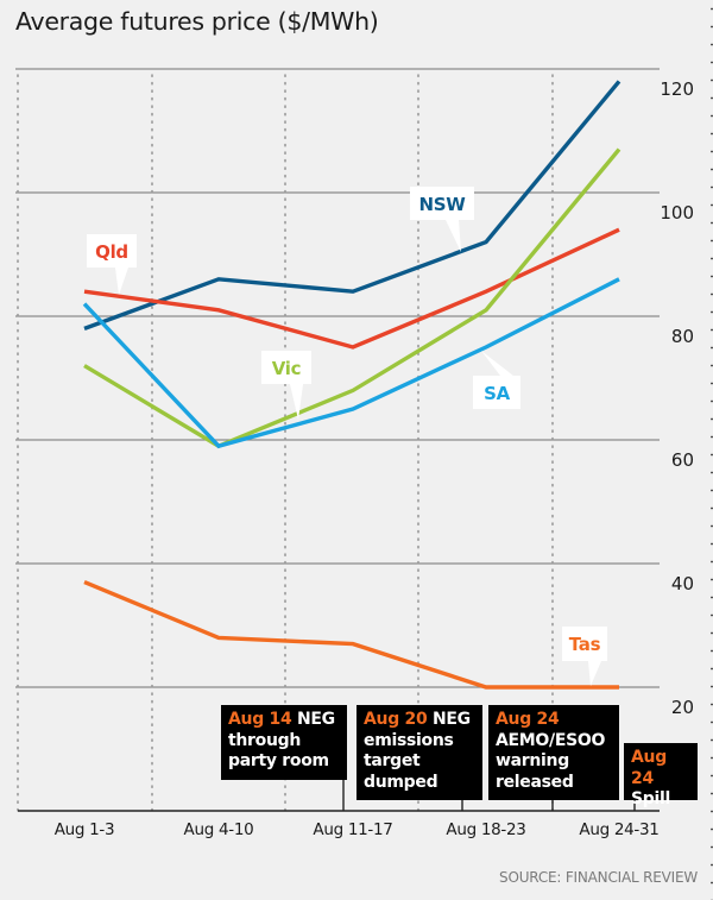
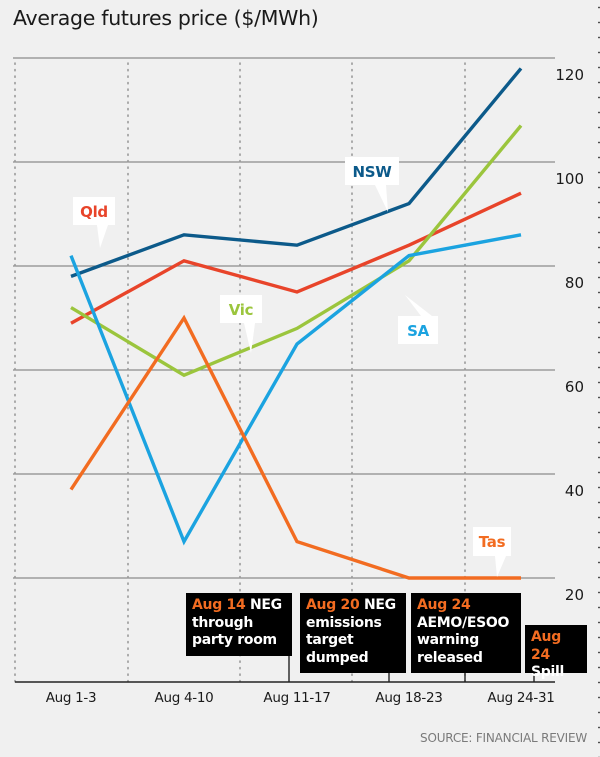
Qld/Aug 1-3: 84 -> 69
SA/Aug 4-10: 59 -> 27
Tas/Aug 4-10: 28 -> 70
SA/Aug 18-23: 75 -> 82
